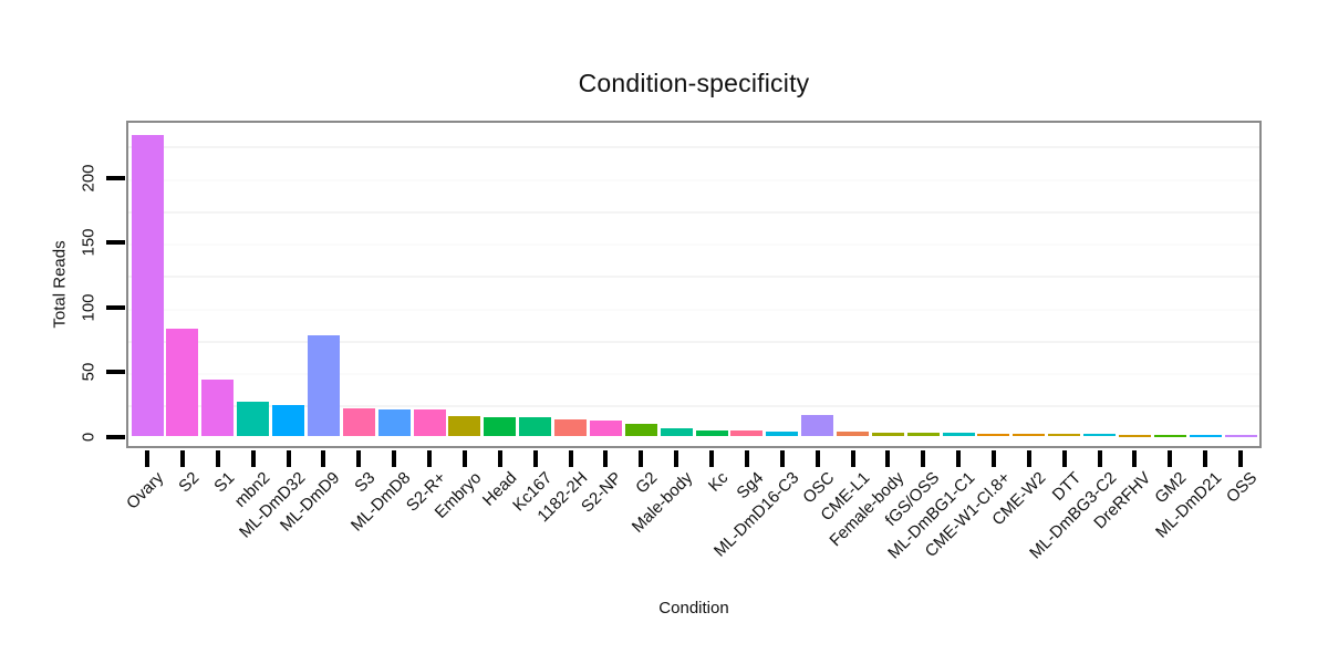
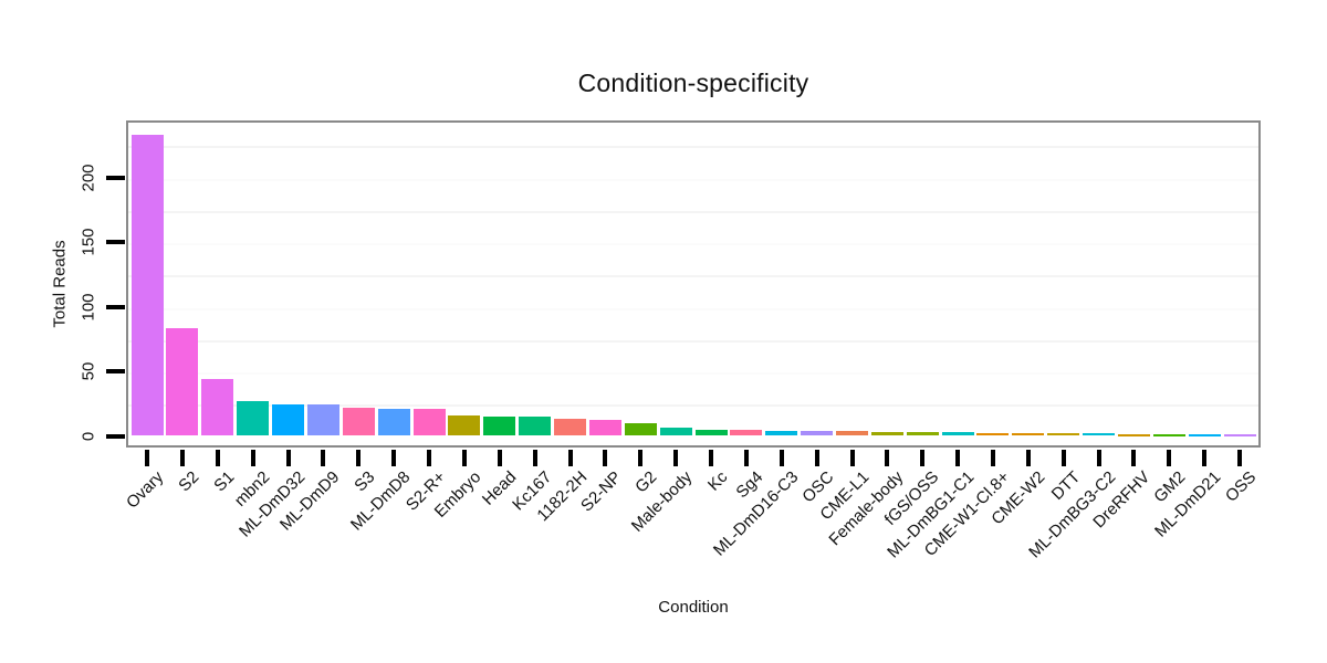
ML-DmD9: 78 -> 24
OSC: 17 -> 4
